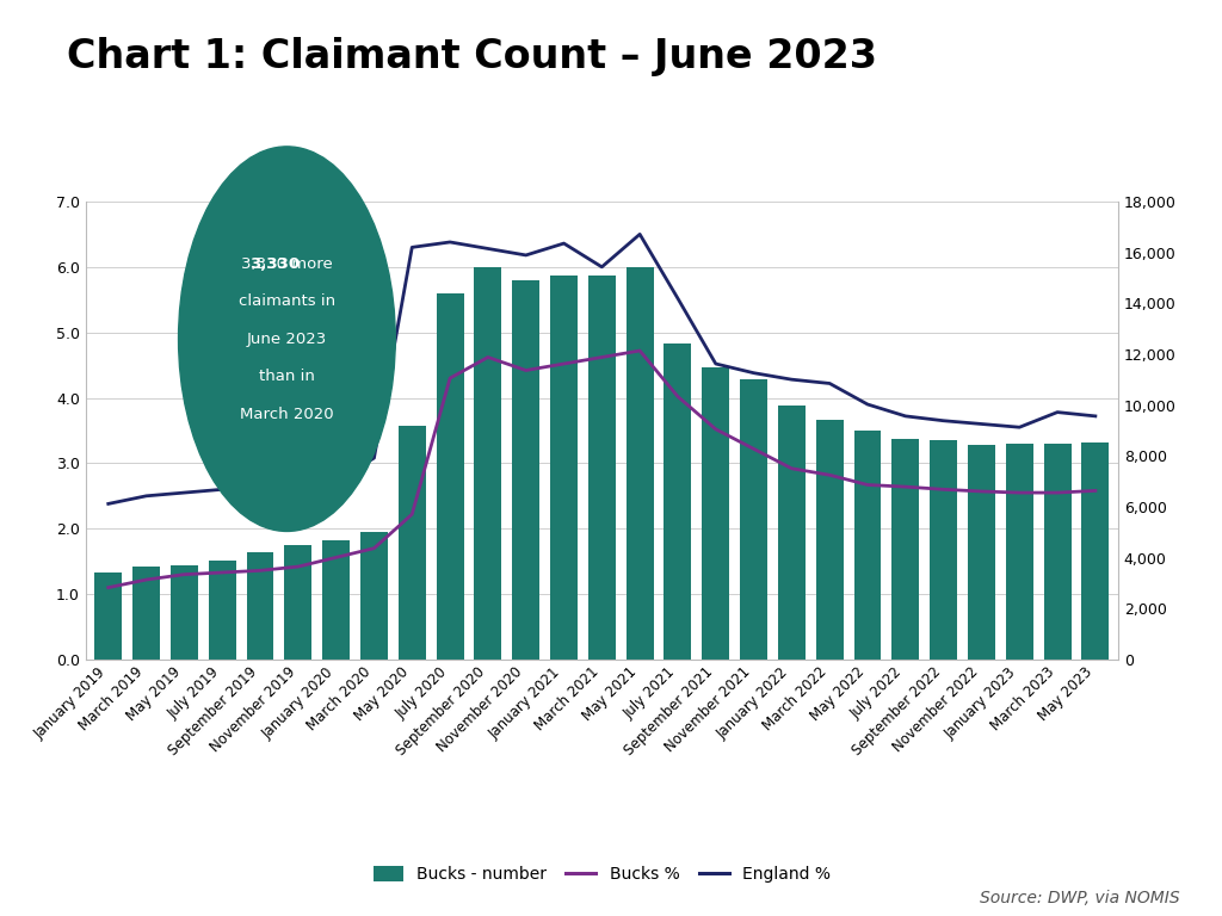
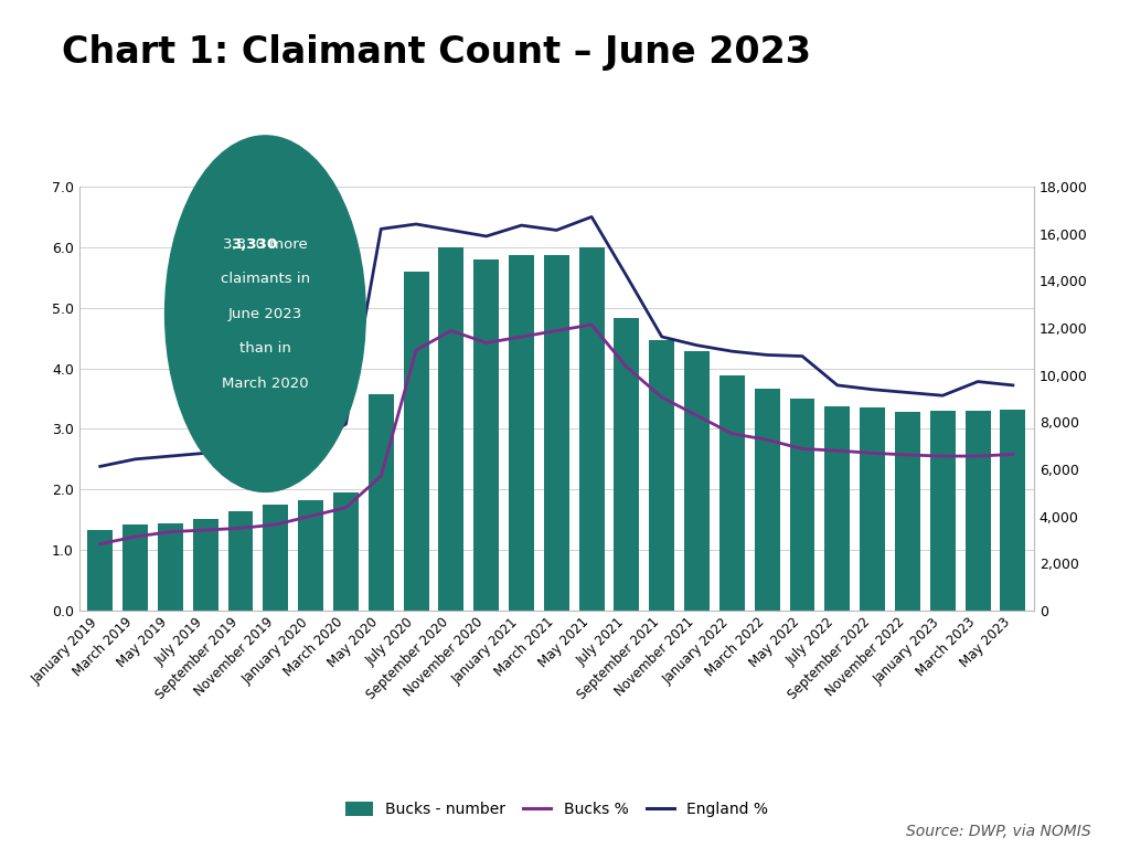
England %/March 2021: 6.00 -> 6.28
England %/May 2022: 3.90 -> 4.20
